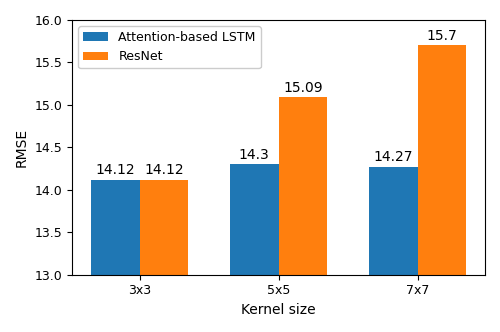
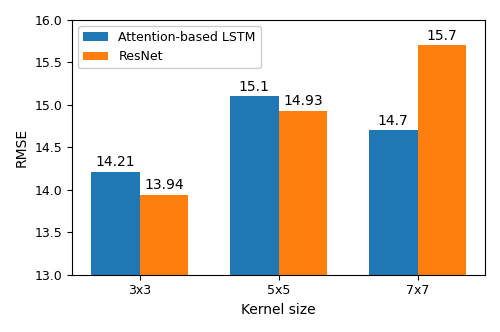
Attention-based LSTM/3x3: 14.12 -> 14.21
ResNet/3x3: 14.12 -> 13.94
Attention-based LSTM/5x5: 14.3 -> 15.1
ResNet/5x5: 15.09 -> 14.93
Attention-based LSTM/7x7: 14.27 -> 14.7
